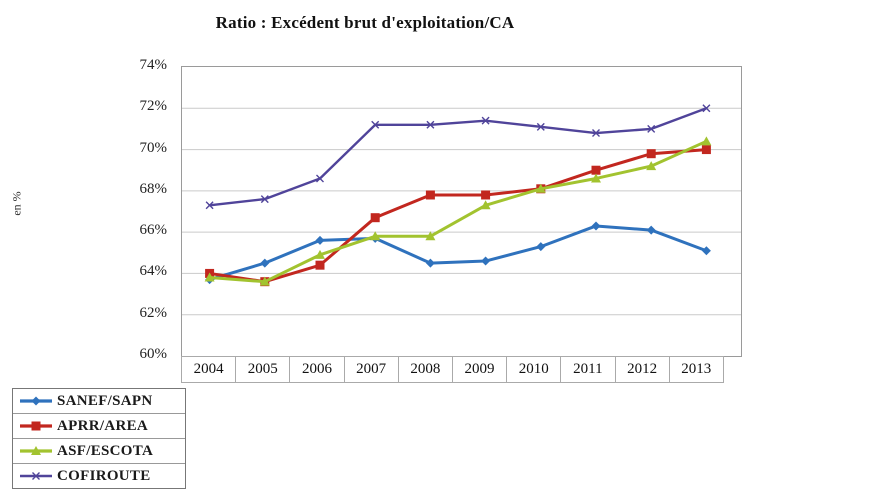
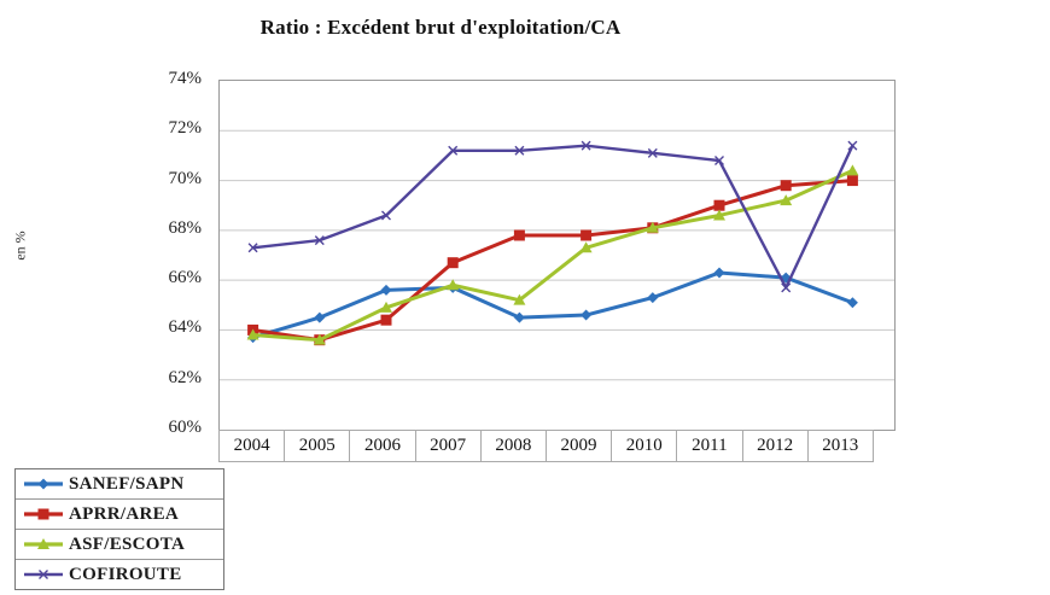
ASF/ESCOTA/2008: 65.8% -> 65.2%
COFIROUTE/2012: 71.0% -> 65.7%
COFIROUTE/2013: 72.0% -> 71.4%
